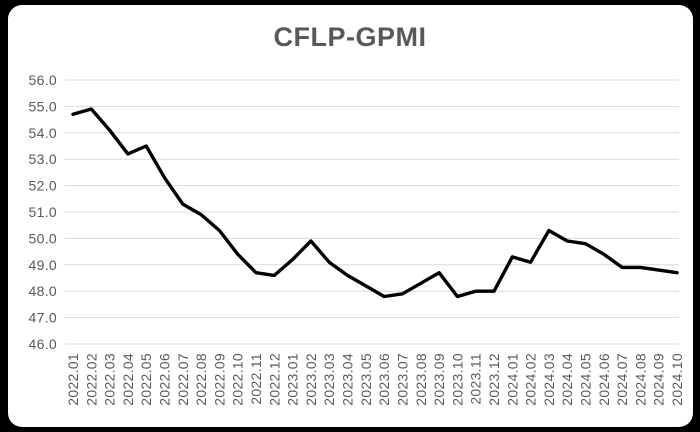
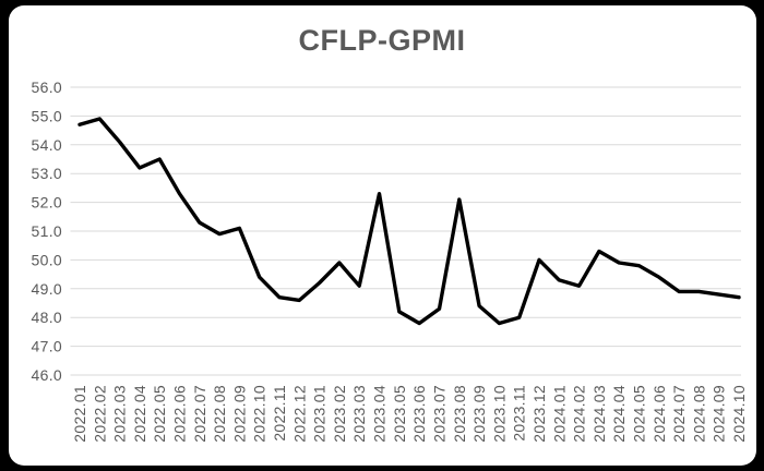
2022.09: 50.3 -> 51.1
2023.04: 48.6 -> 52.3
2023.07: 47.9 -> 48.3
2023.08: 48.3 -> 52.1
2023.09: 48.7 -> 48.4
2023.12: 48.0 -> 50.0
